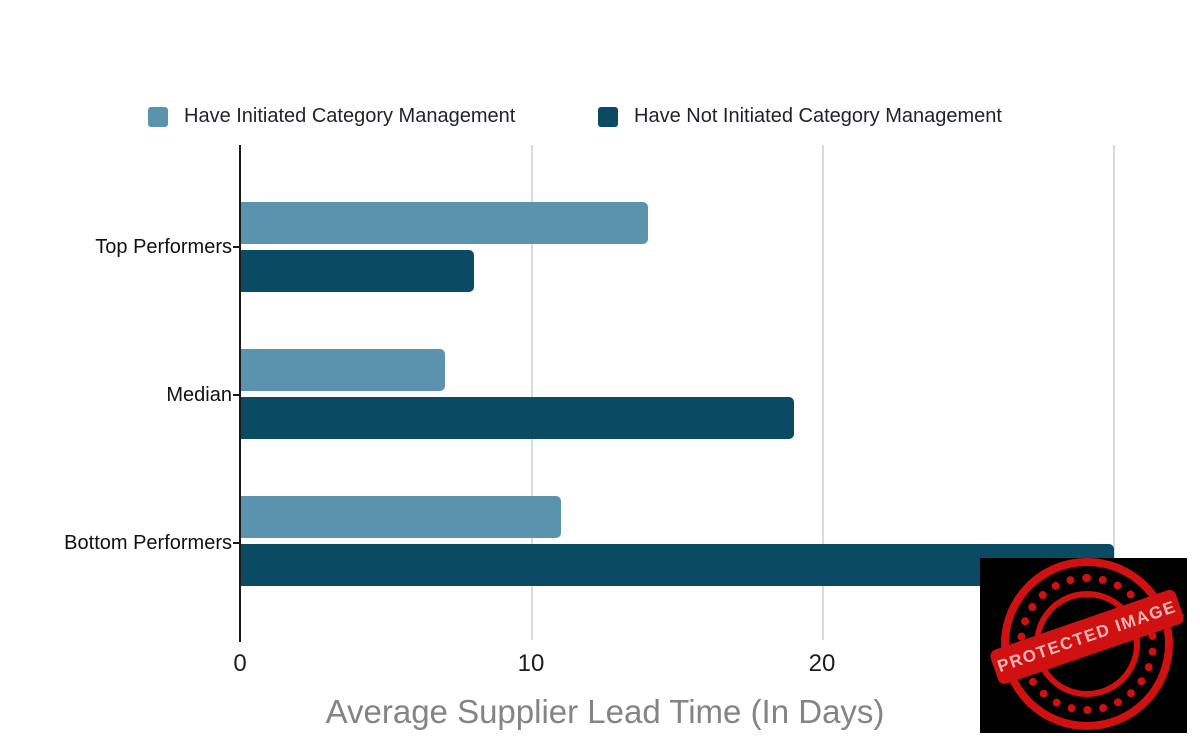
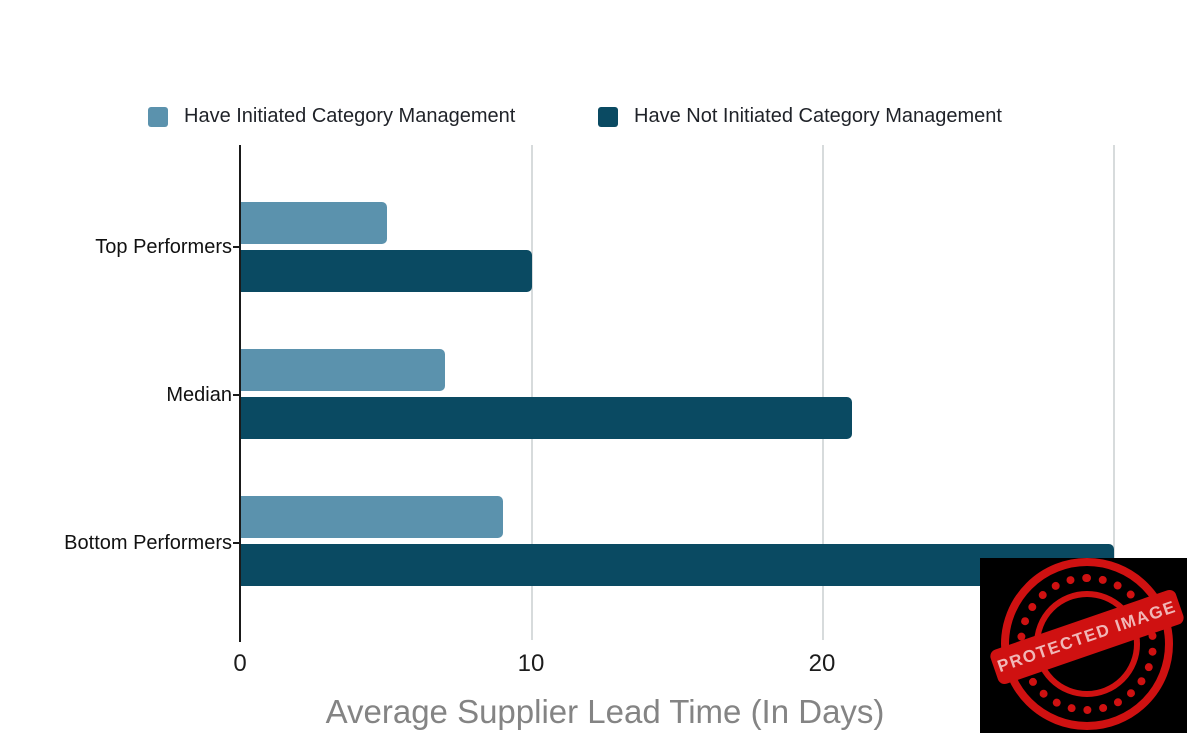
Have Initiated Category Management/Top Performers: 14 -> 5
Have Not Initiated Category Management/Top Performers: 8 -> 10
Have Not Initiated Category Management/Median: 19 -> 21
Have Initiated Category Management/Bottom Performers: 11 -> 9
